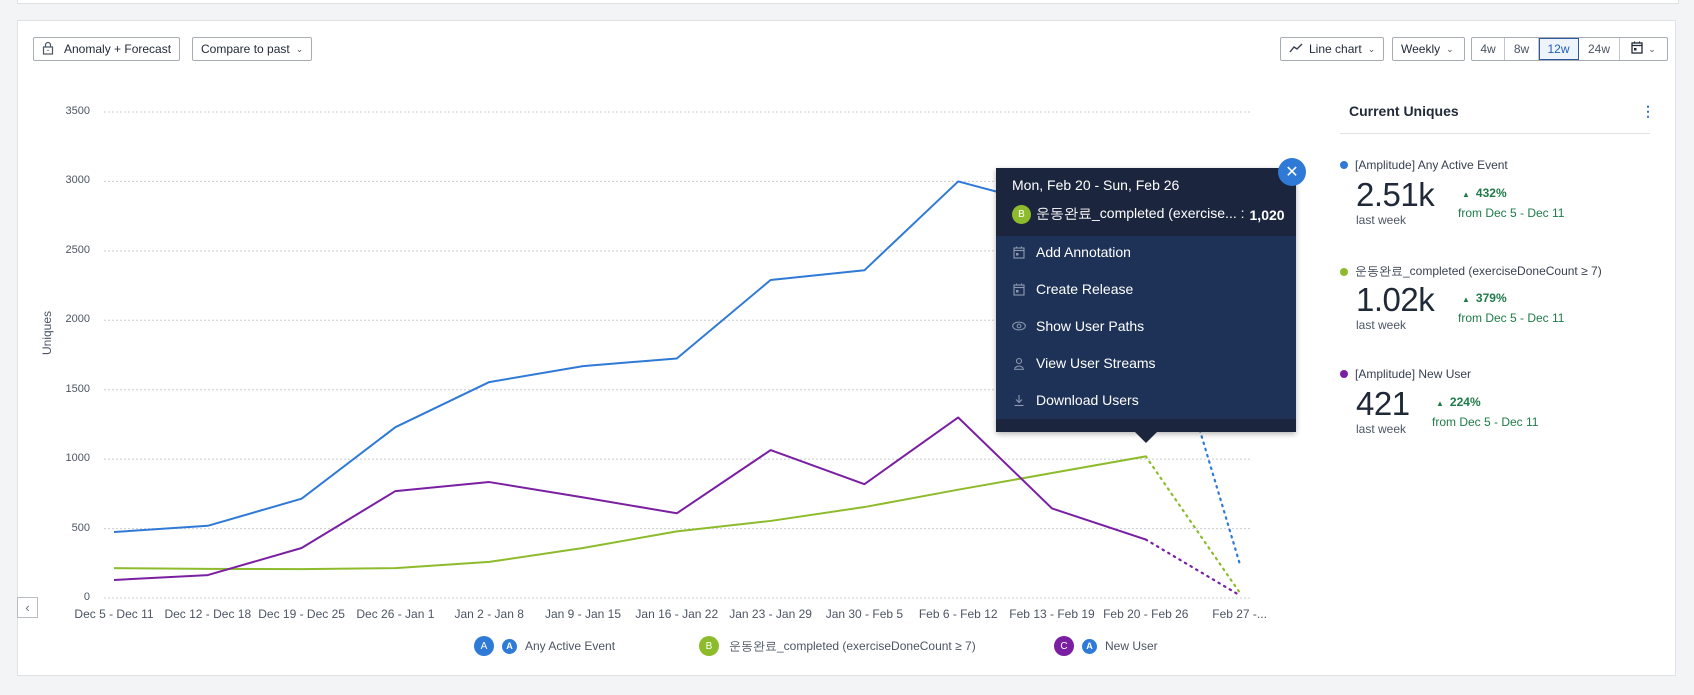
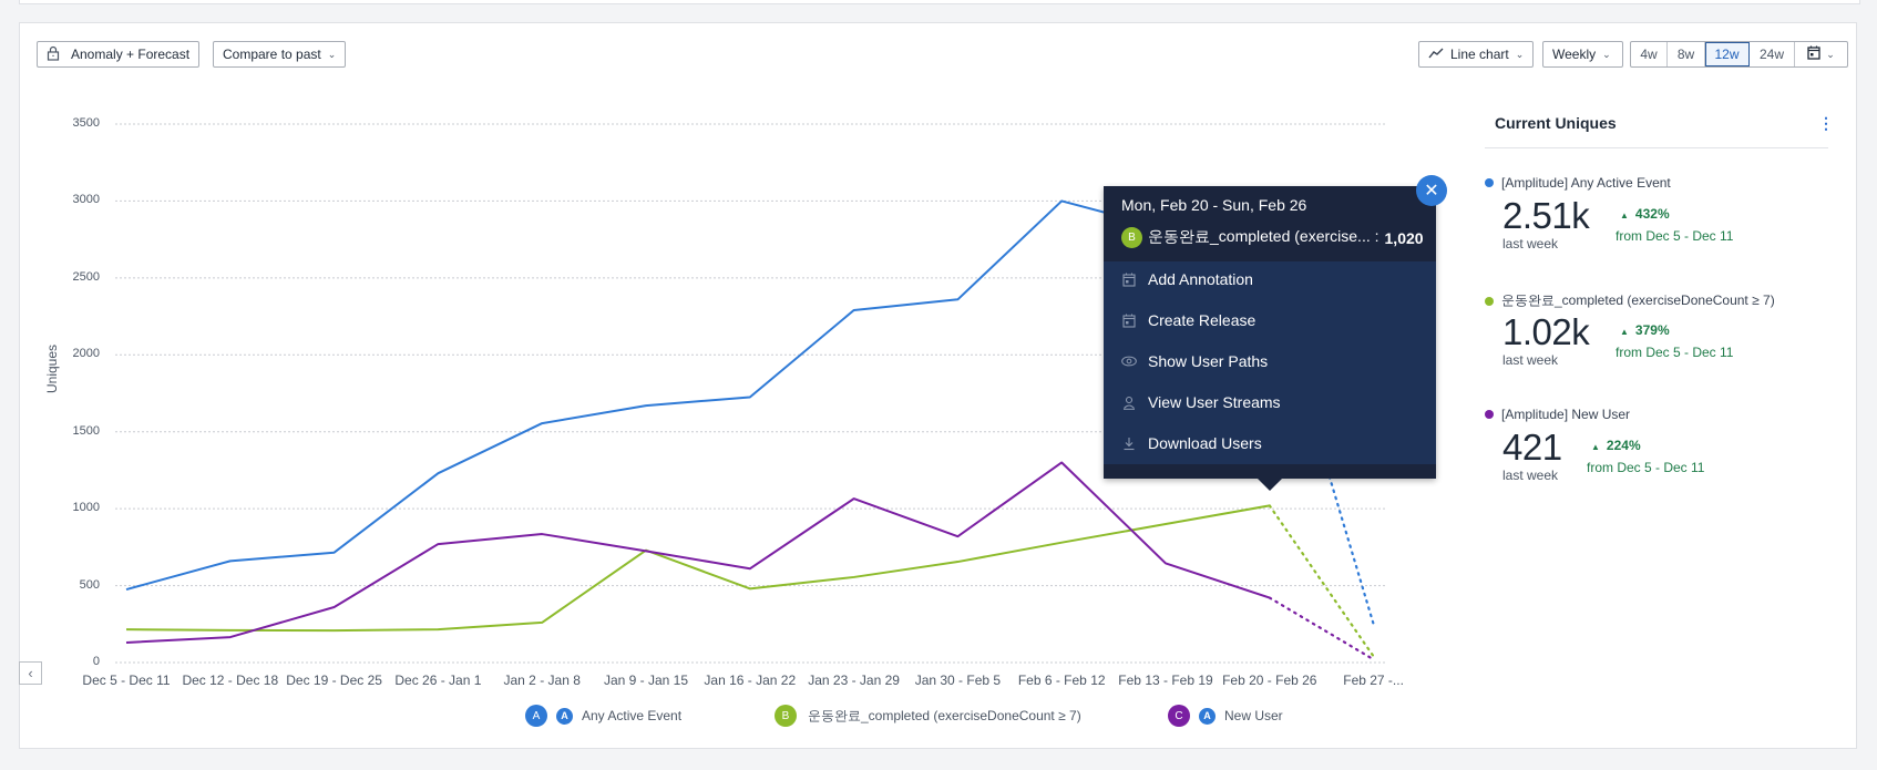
[Amplitude] Any Active Event/Dec 12 - Dec 18: 520 -> 660
운동완료_completed (exerciseDoneCount ≥ 7)/Jan 9 - Jan 15: 360 -> 730
